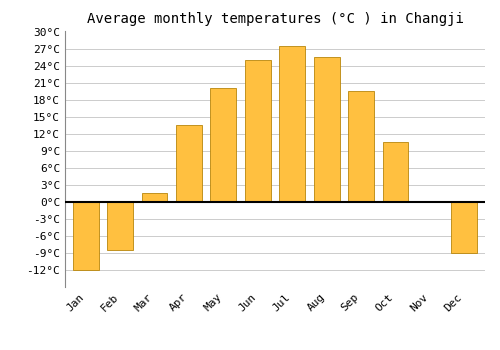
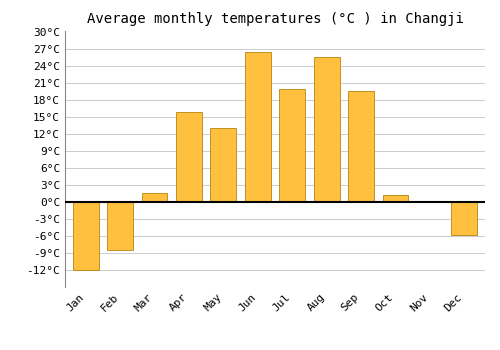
Apr: 13.5°C -> 15.8°C
May: 20.0°C -> 13.0°C
Jun: 25.0°C -> 26.4°C
Jul: 27.5°C -> 19.8°C
Oct: 10.5°C -> 1.2°C
Dec: -9.0°C -> -5.8°C
